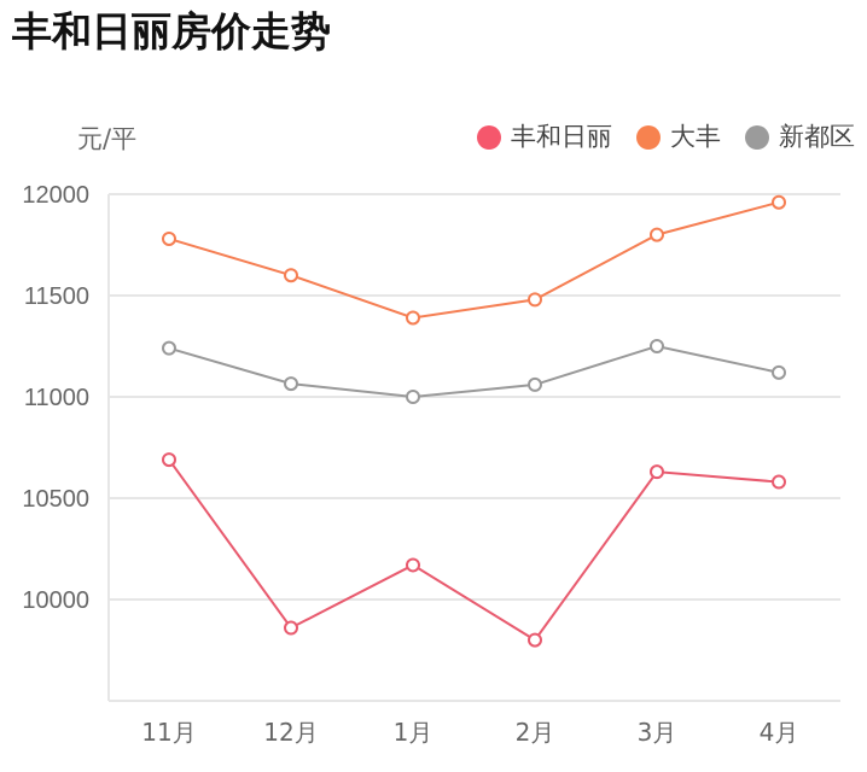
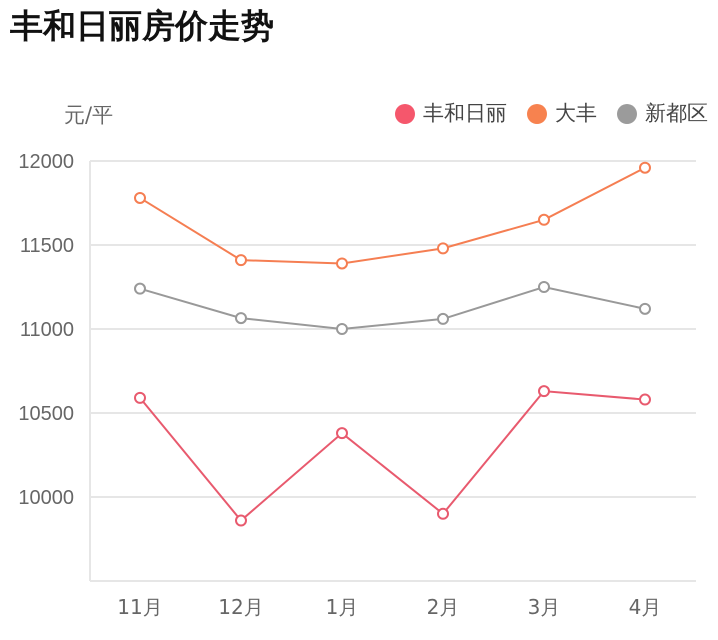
丰和日丽/11月: 10690 -> 10590
大丰/12月: 11600 -> 11410
丰和日丽/1月: 10170 -> 10380
丰和日丽/2月: 9800 -> 9900
大丰/3月: 11800 -> 11650
